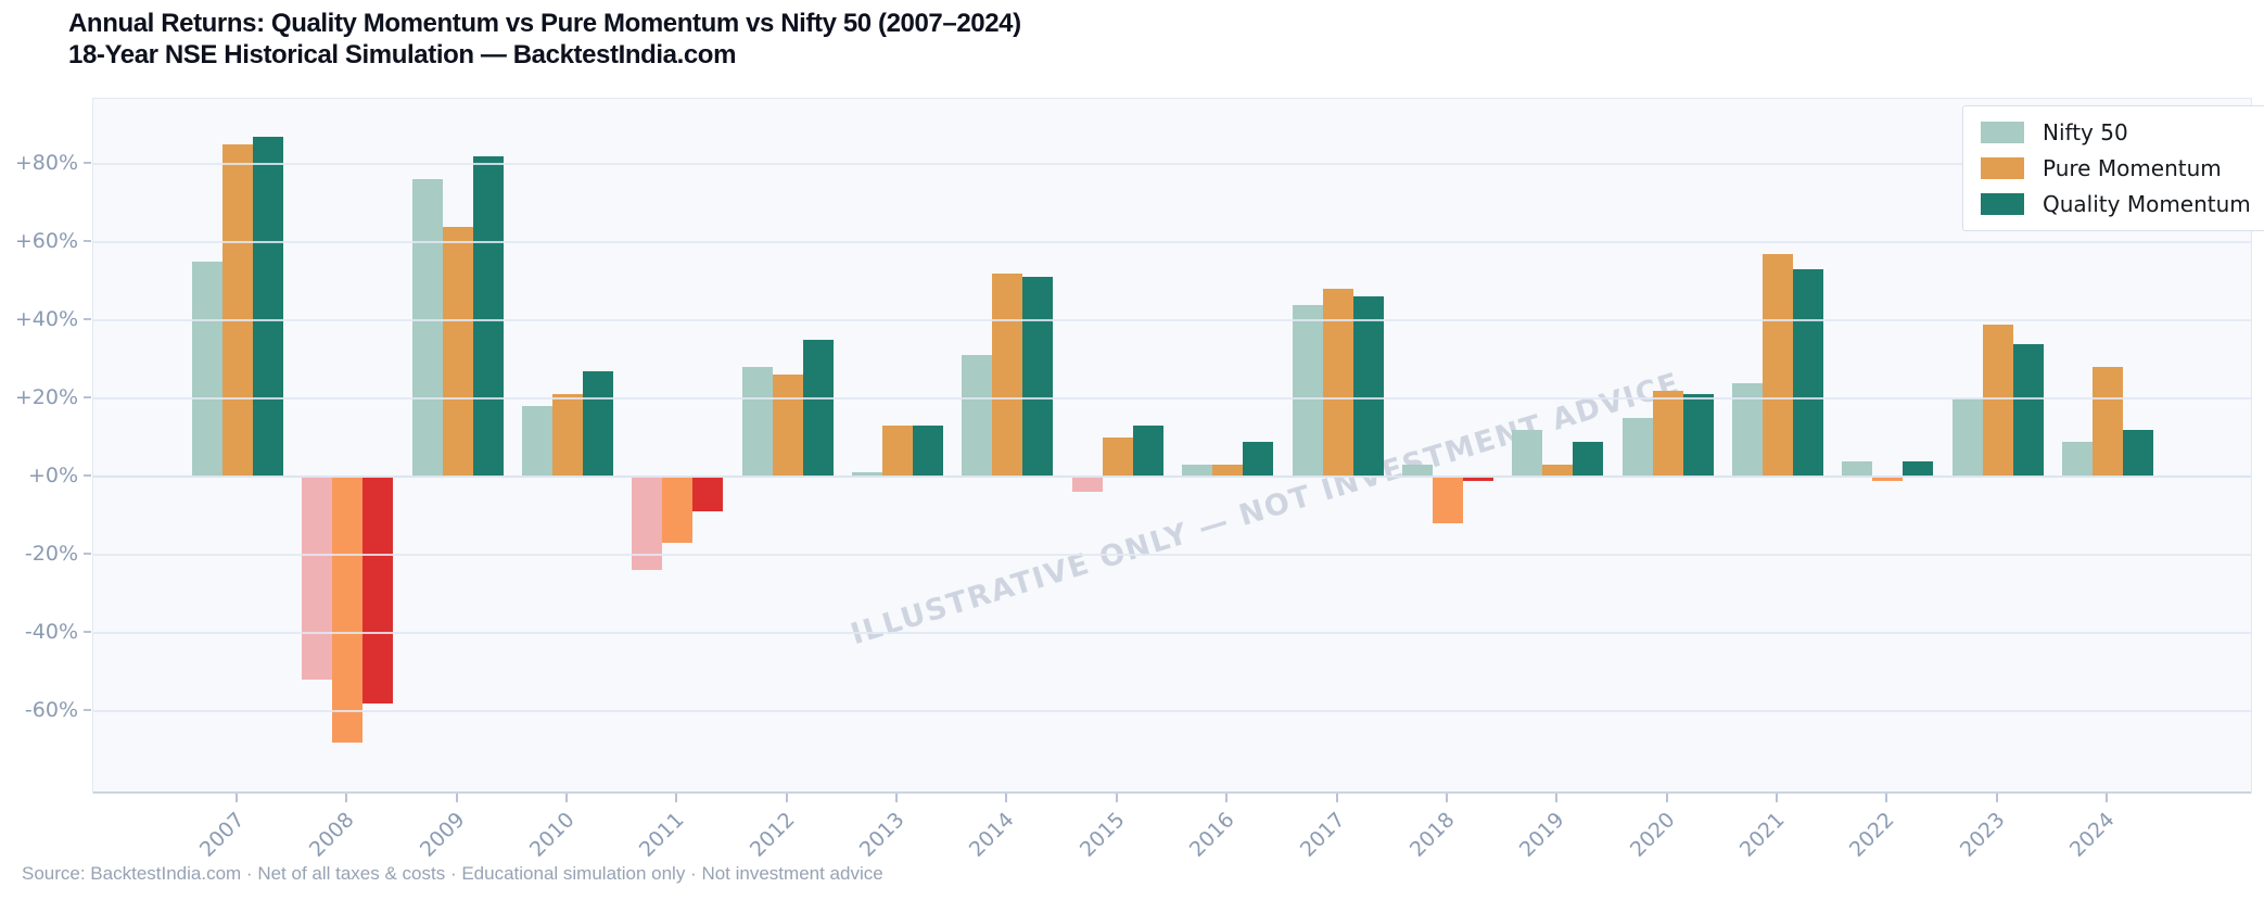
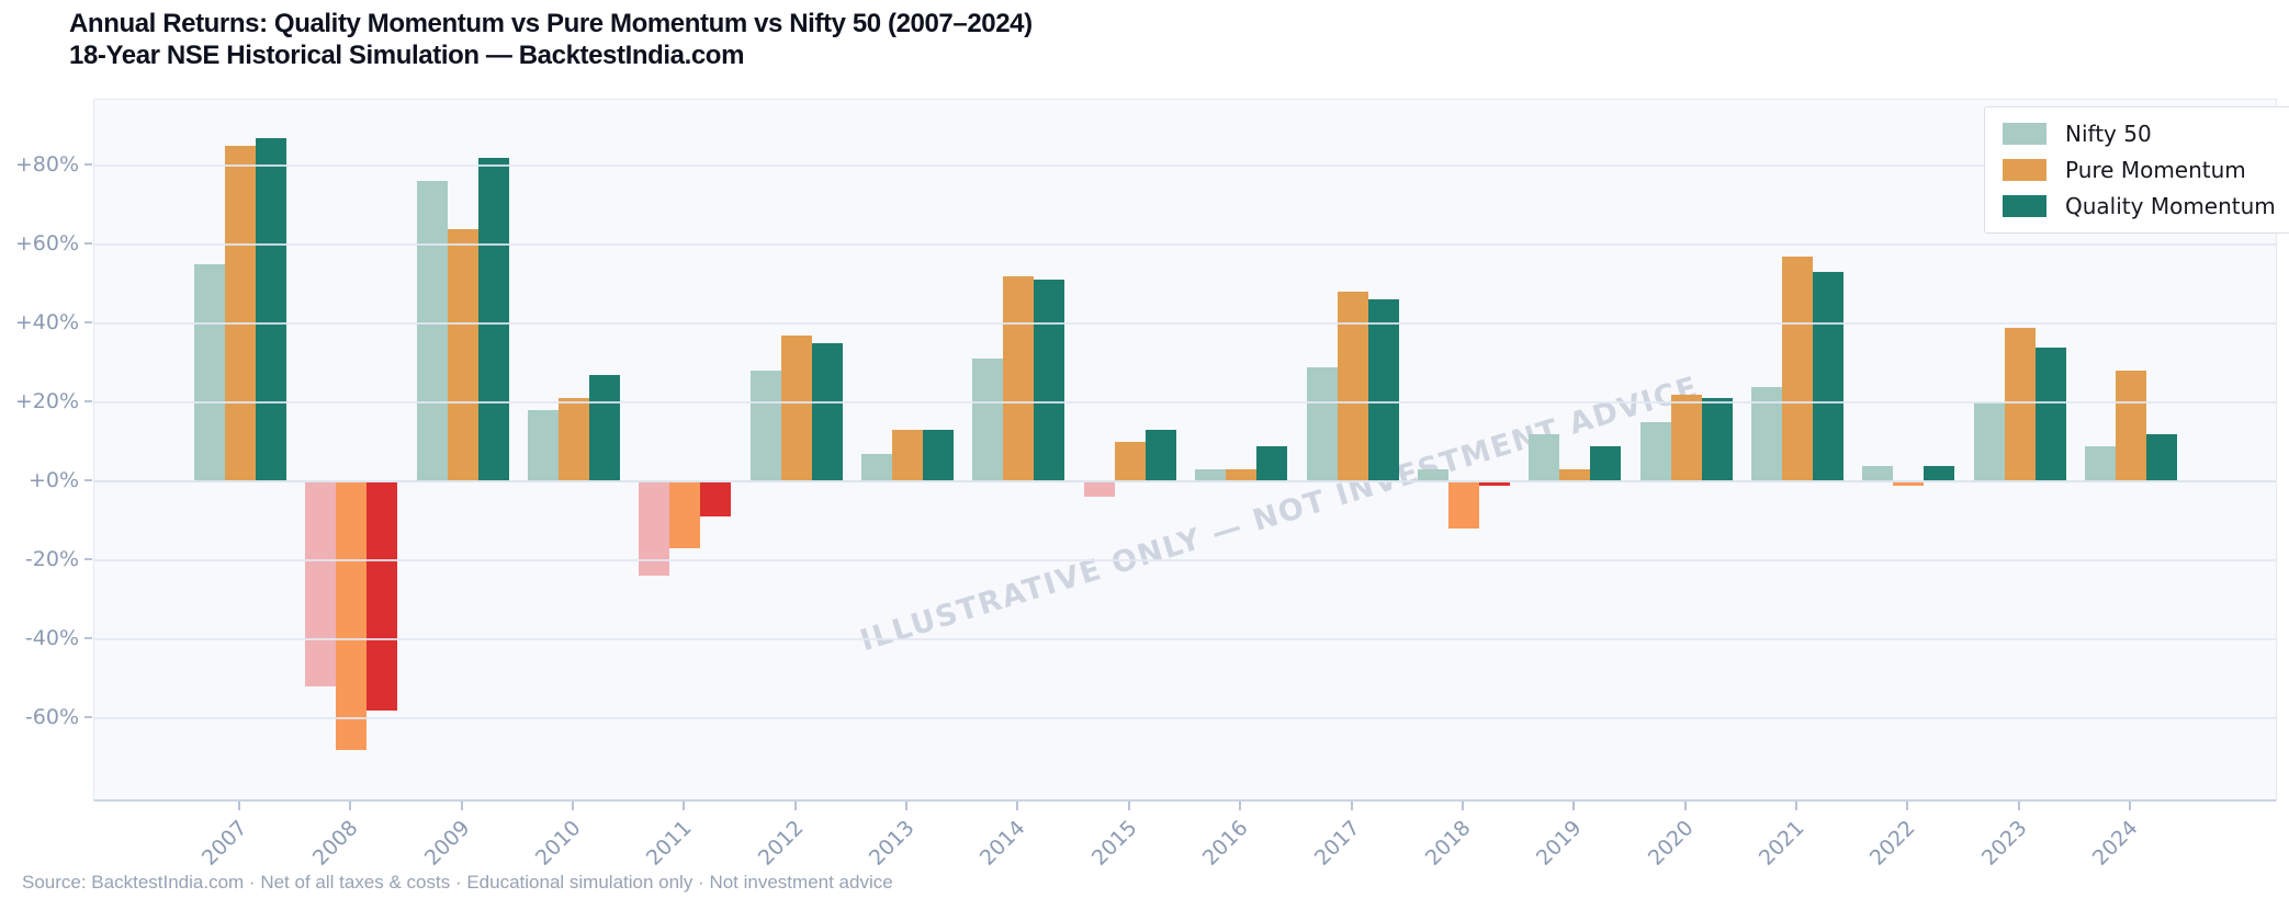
Pure Momentum/2012: 26% -> 37%
Nifty 50/2013: 1% -> 7%
Nifty 50/2017: 44% -> 29%
